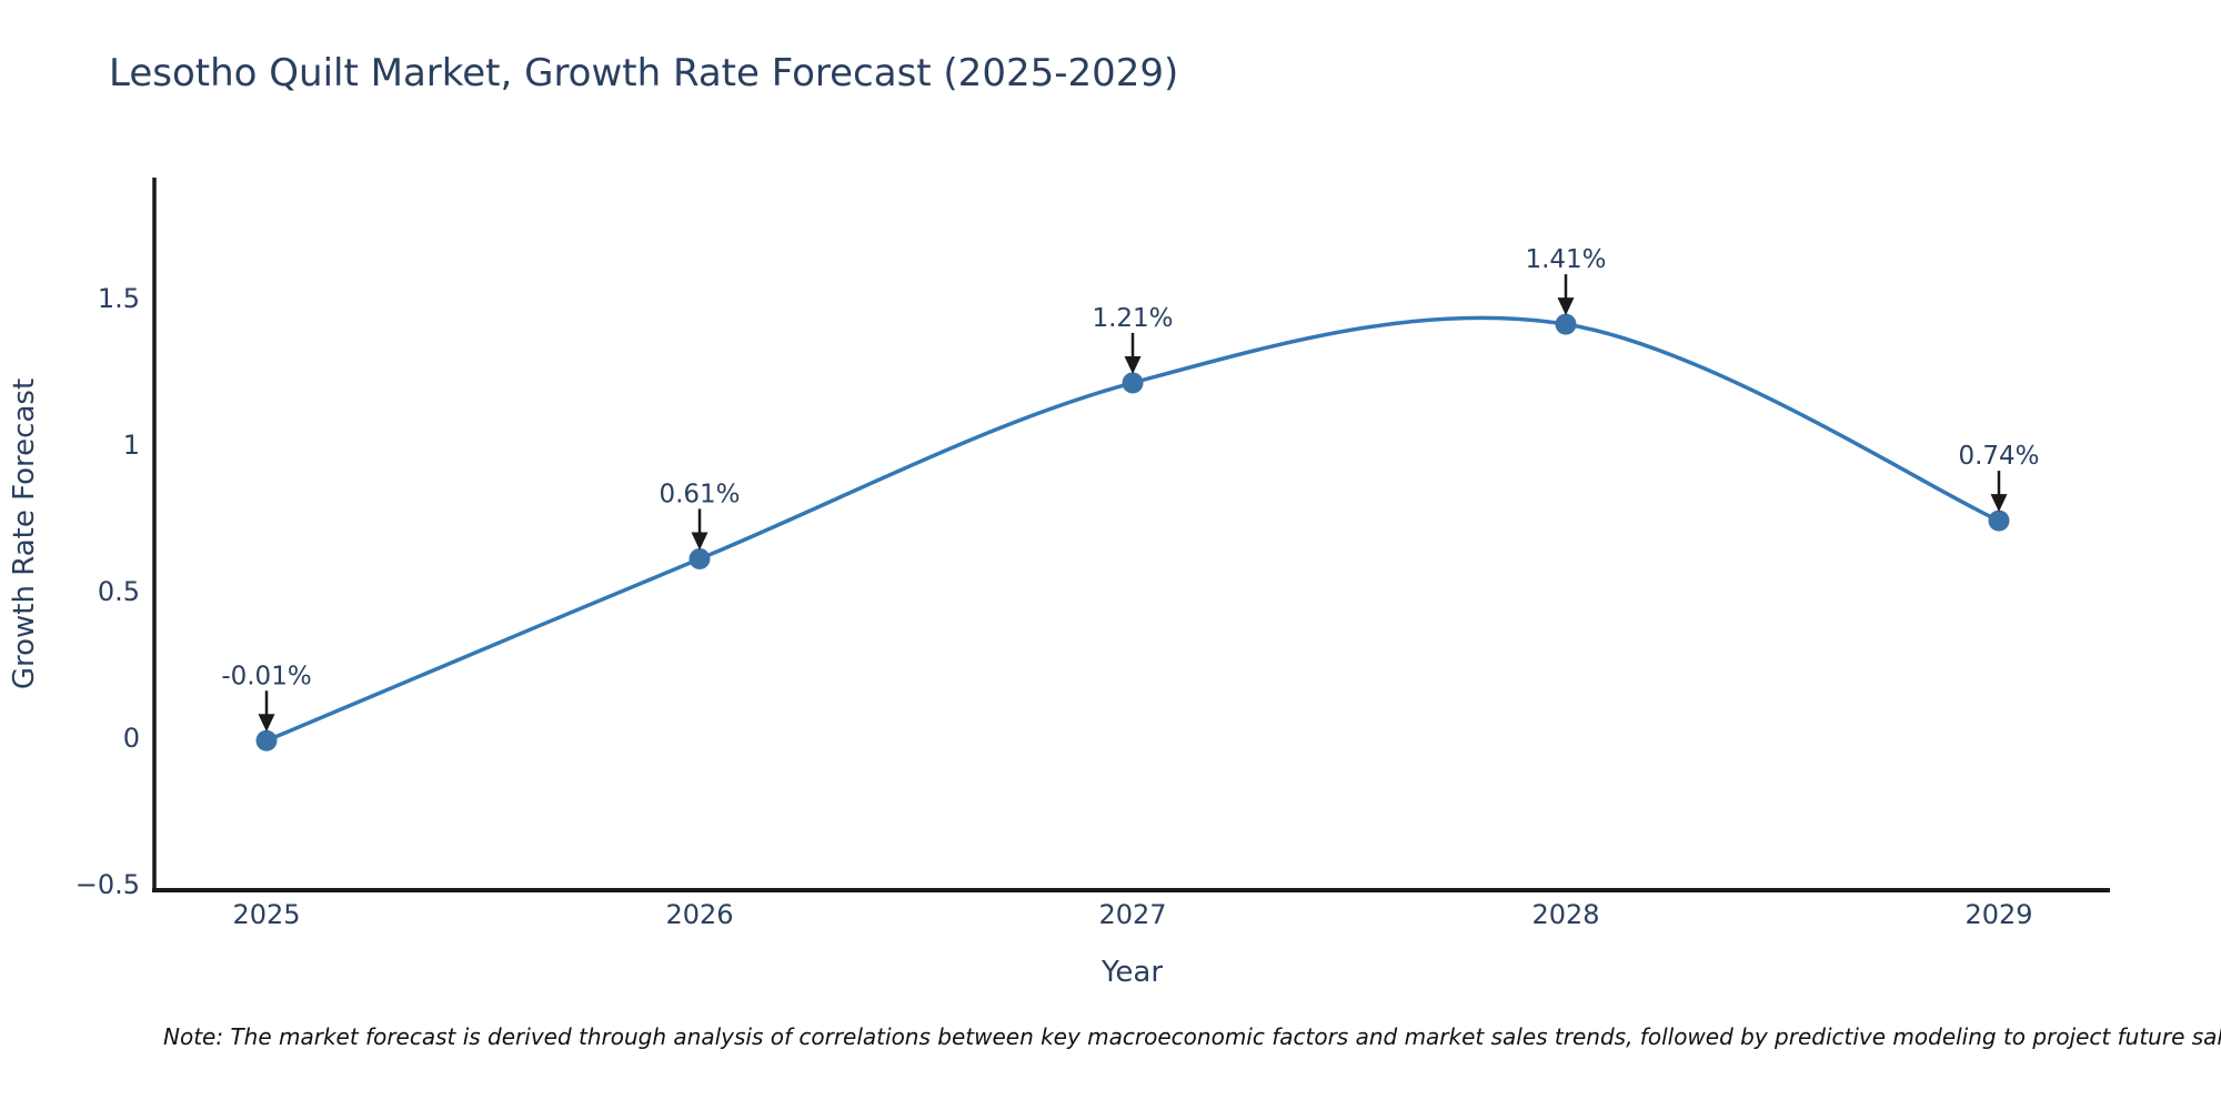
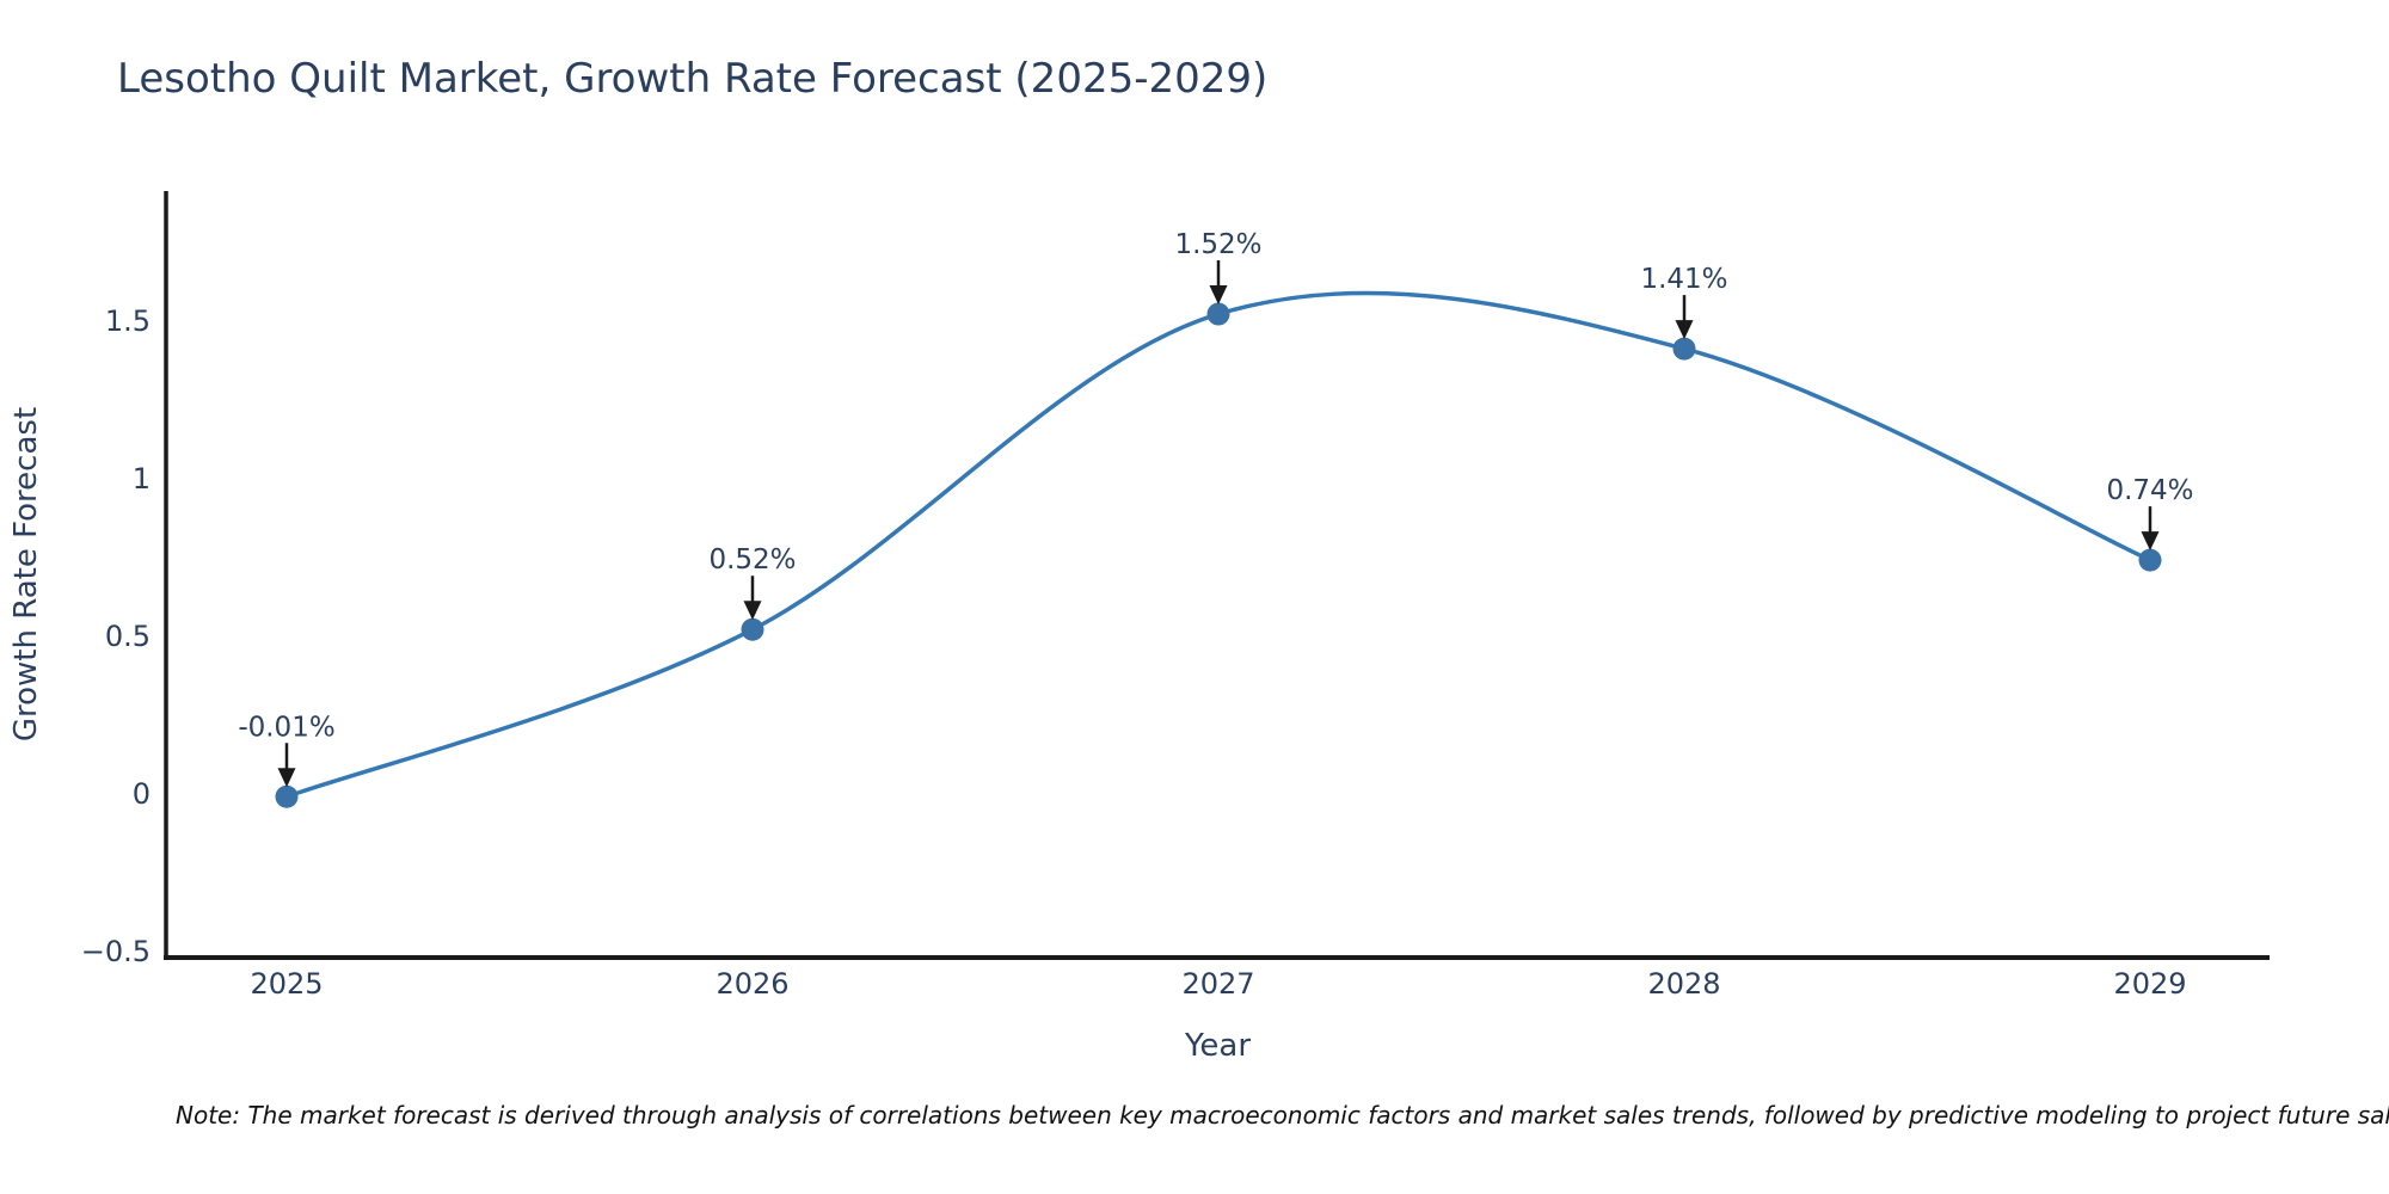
2026: 0.61% -> 0.52%
2027: 1.21% -> 1.52%
